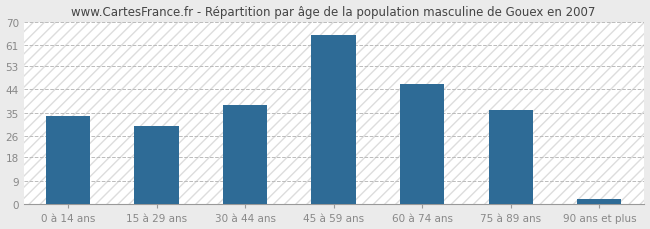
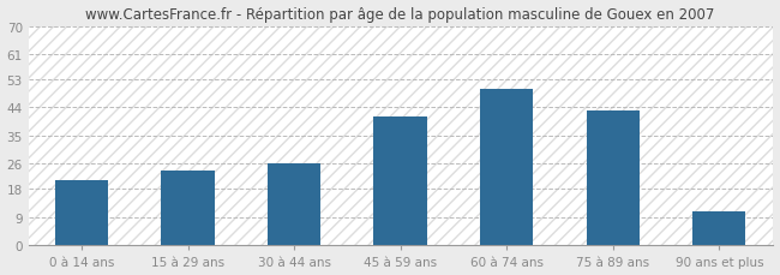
0 à 14 ans: 34 -> 21
15 à 29 ans: 30 -> 24
30 à 44 ans: 38 -> 26
45 à 59 ans: 65 -> 41
60 à 74 ans: 46 -> 50
75 à 89 ans: 36 -> 43
90 ans et plus: 2 -> 11
